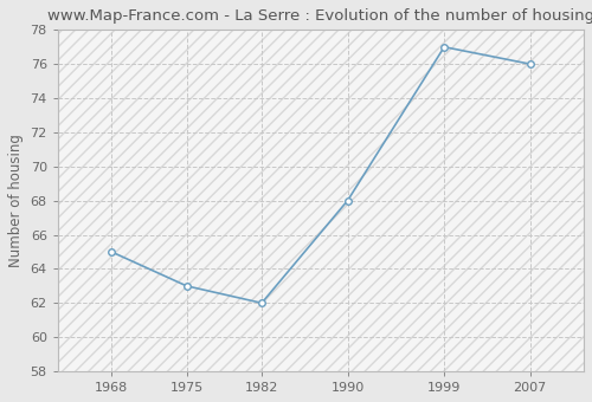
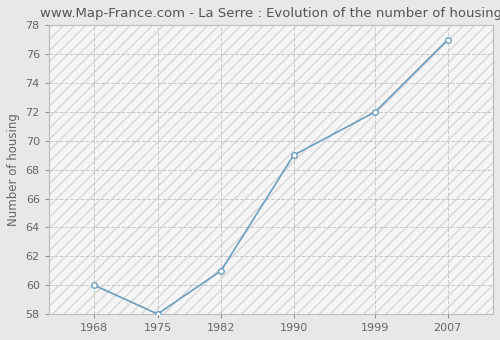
1968: 65 -> 60
1975: 63 -> 58
1982: 62 -> 61
1990: 68 -> 69
1999: 77 -> 72
2007: 76 -> 77
